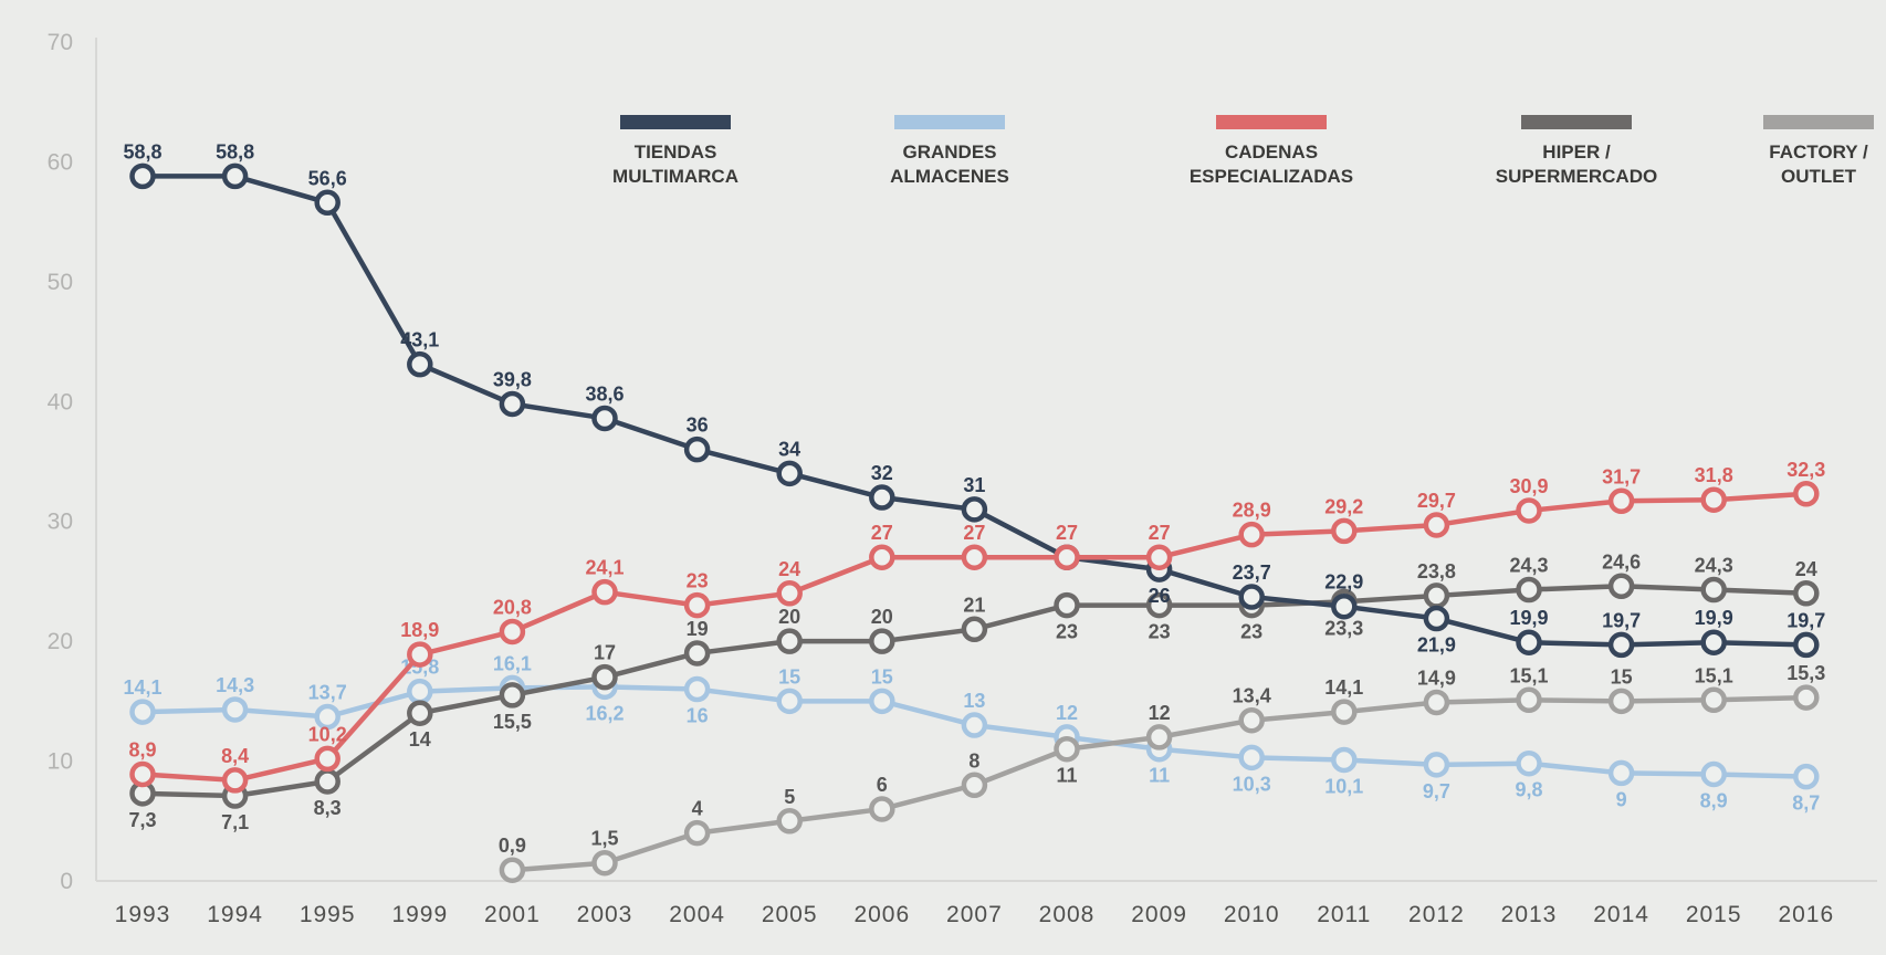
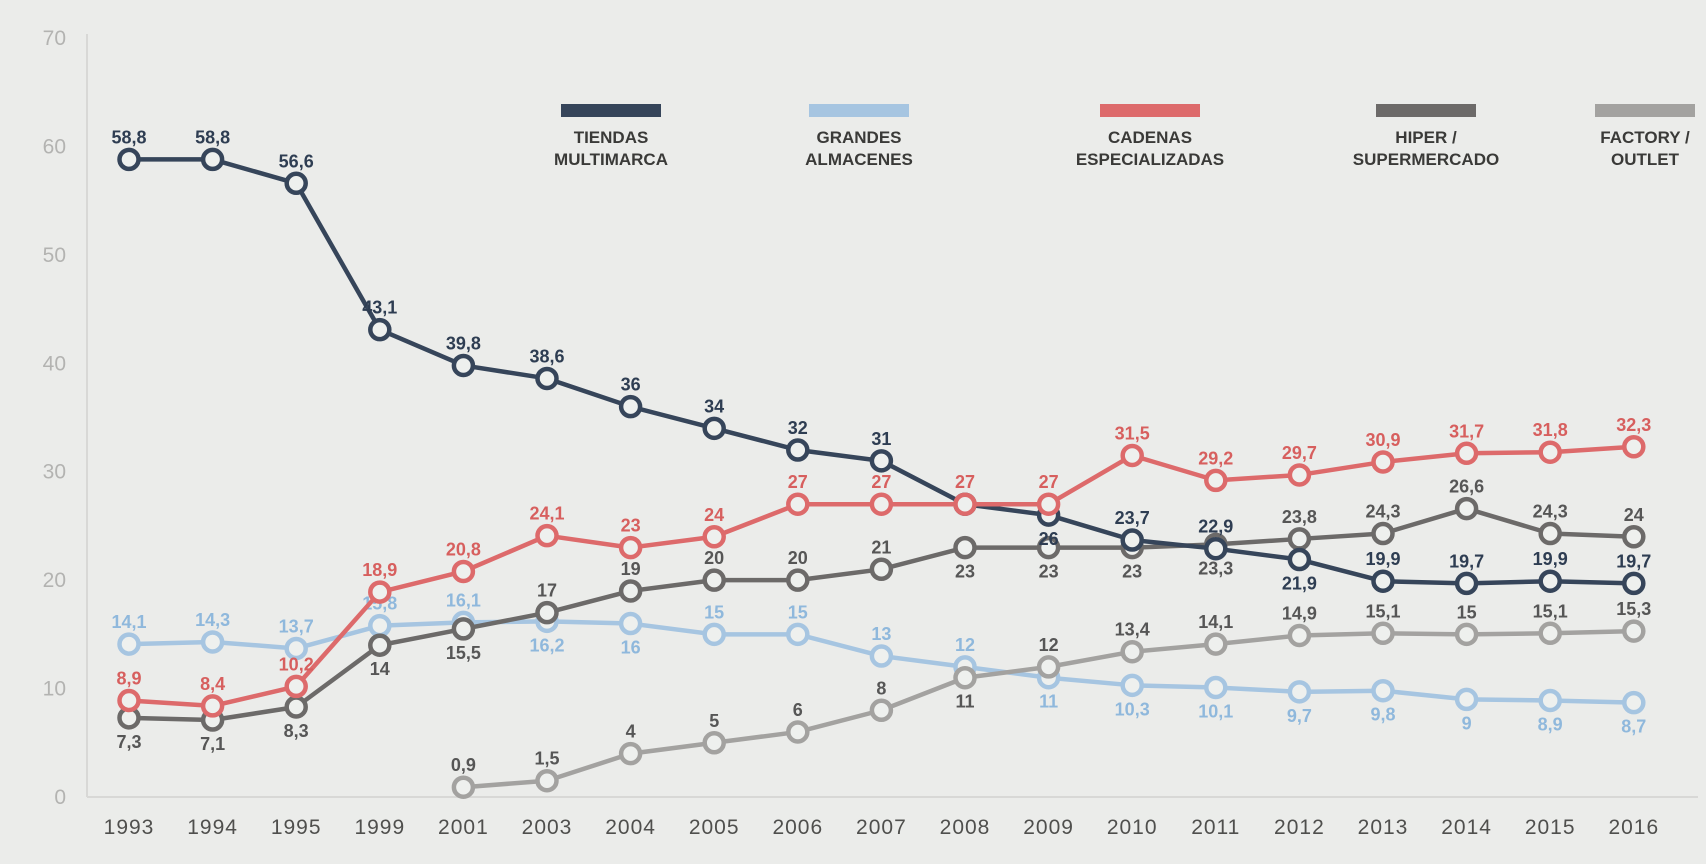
CADENAS ESPECIALIZADAS/2010: 28,9 -> 31,5
HIPER / SUPERMERCADO/2014: 24,6 -> 26,6
